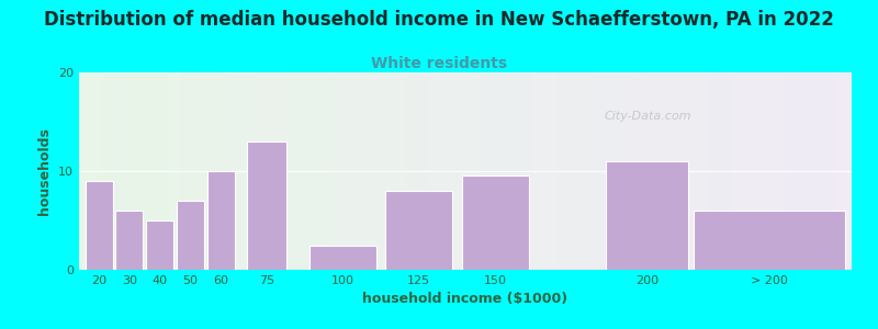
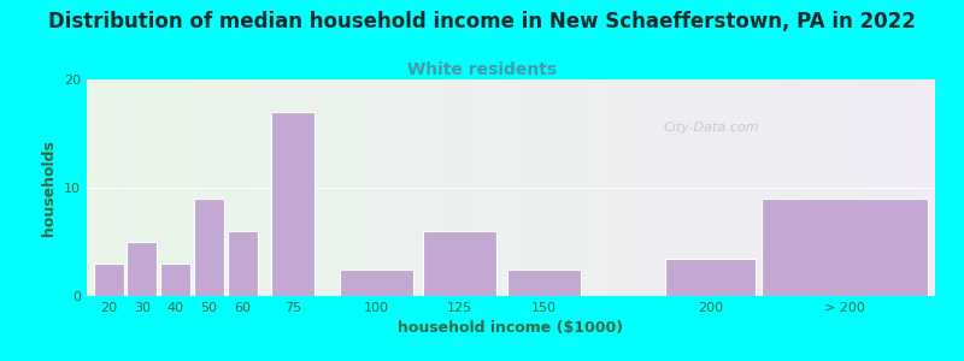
20: 9.0 -> 3.0
30: 6.0 -> 5.0
40: 5.0 -> 3.0
50: 7.0 -> 9.0
60: 10.0 -> 6.0
75: 13.0 -> 17.0
125: 8.0 -> 6.0
150: 9.6 -> 2.5
200: 11.0 -> 3.5
> 200: 6.0 -> 9.0
